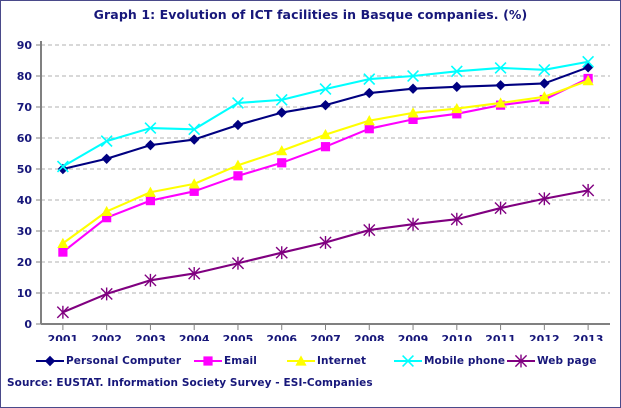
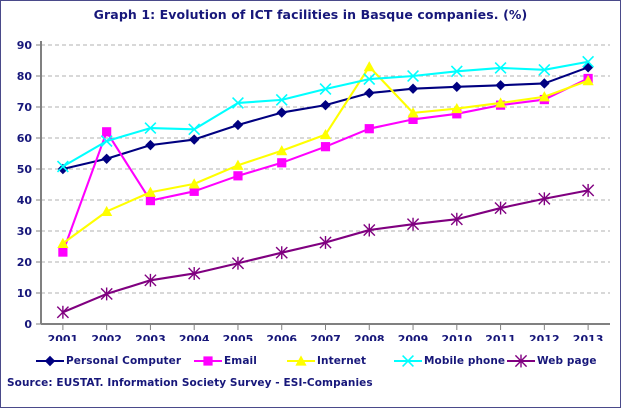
Email/2002: 34 -> 62
Internet/2008: 66 -> 83
